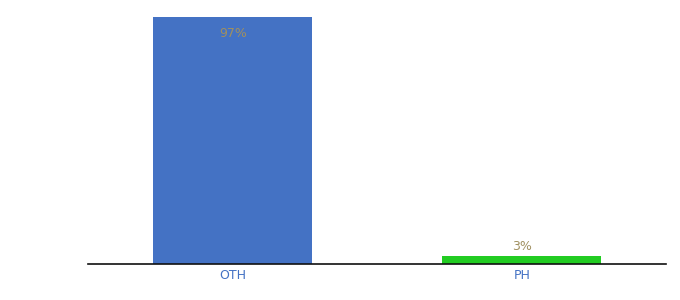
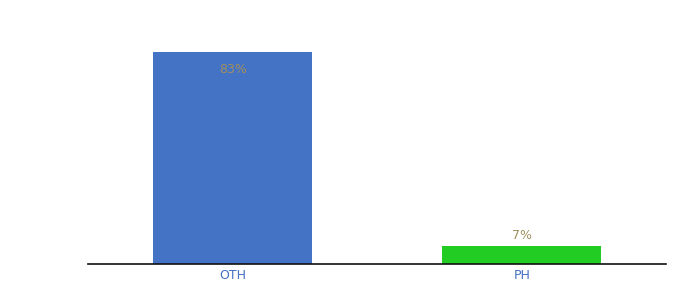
OTH: 97% -> 83%
PH: 3% -> 7%
